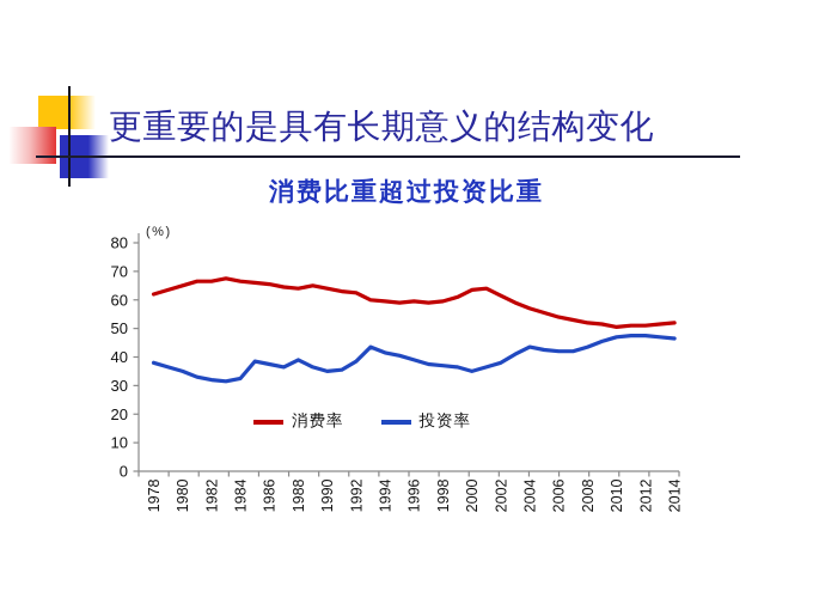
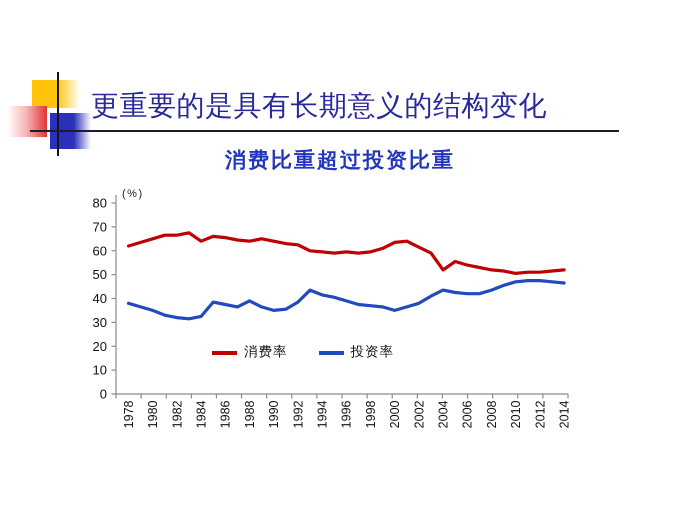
消费率/1984: 66 -> 64
消费率/2004: 57 -> 52
